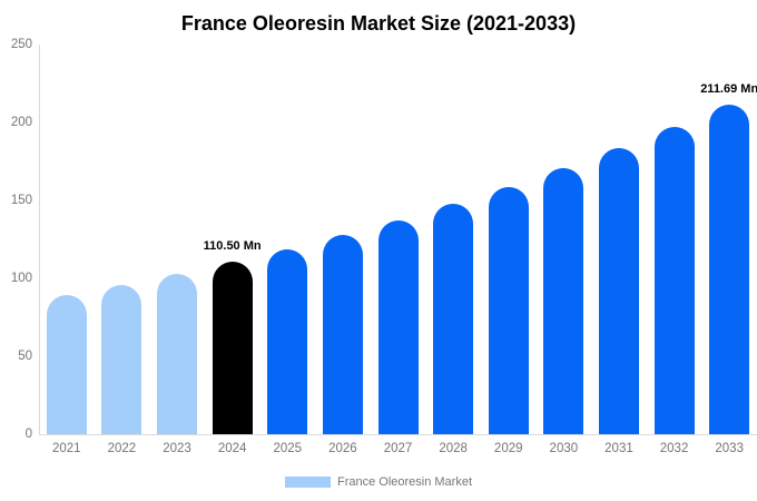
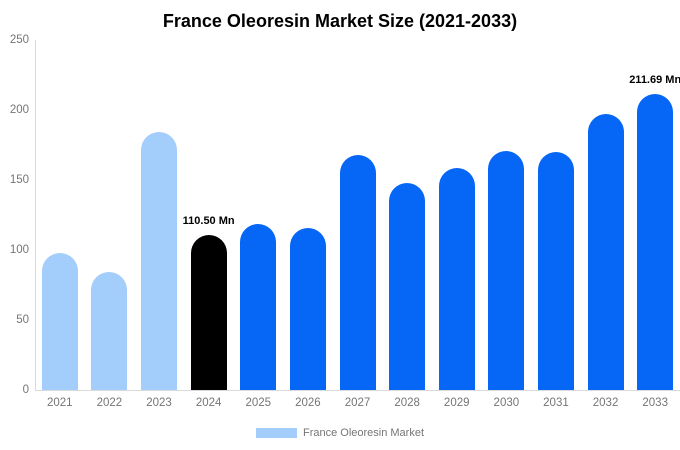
2021: 89 -> 98
2022: 96 -> 84
2023: 103 -> 184
2026: 128 -> 116
2027: 137 -> 168
2031: 183 -> 170
